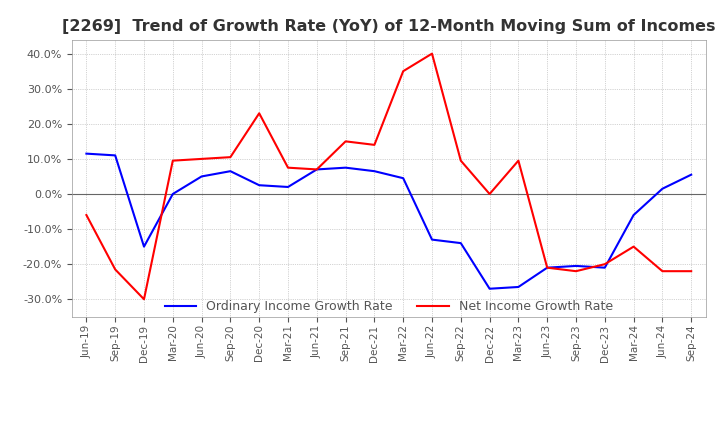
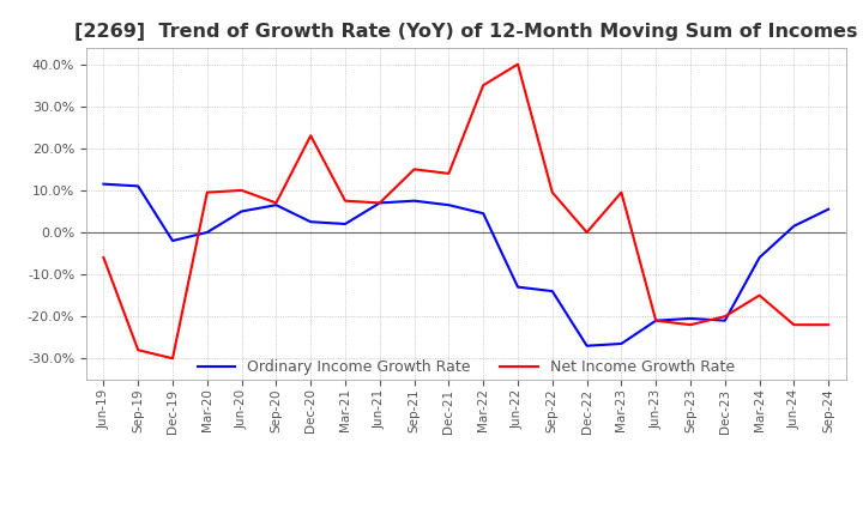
Net Income Growth Rate/Sep-19: -21.5% -> -28.0%
Ordinary Income Growth Rate/Dec-19: -15.0% -> -2.0%
Net Income Growth Rate/Sep-20: 10.5% -> 7.0%
